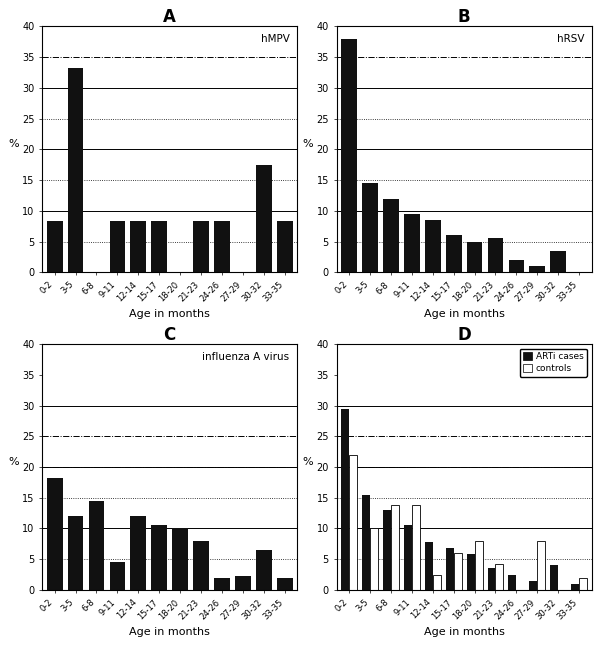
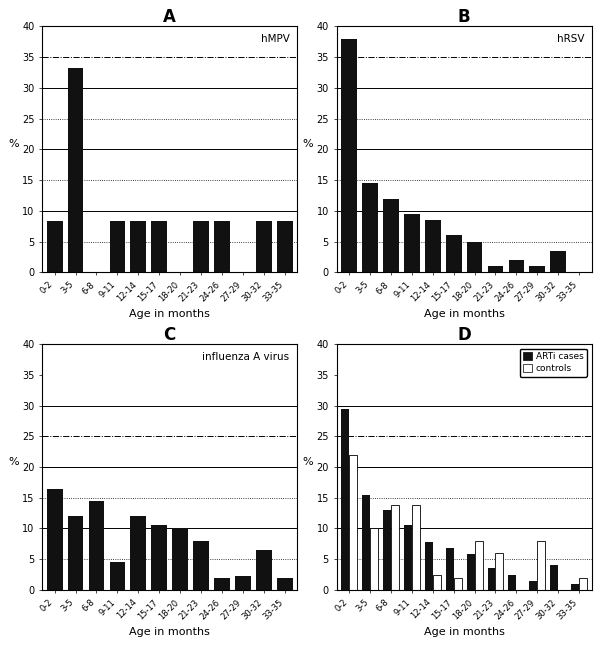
A/30-32: 17.4 -> 8.3
B/21-23: 5.6 -> 1.0
C/0-2: 18.2 -> 16.5
D/controls/15-17: 6.0 -> 2.0
D/controls/21-23: 4.2 -> 6.0
